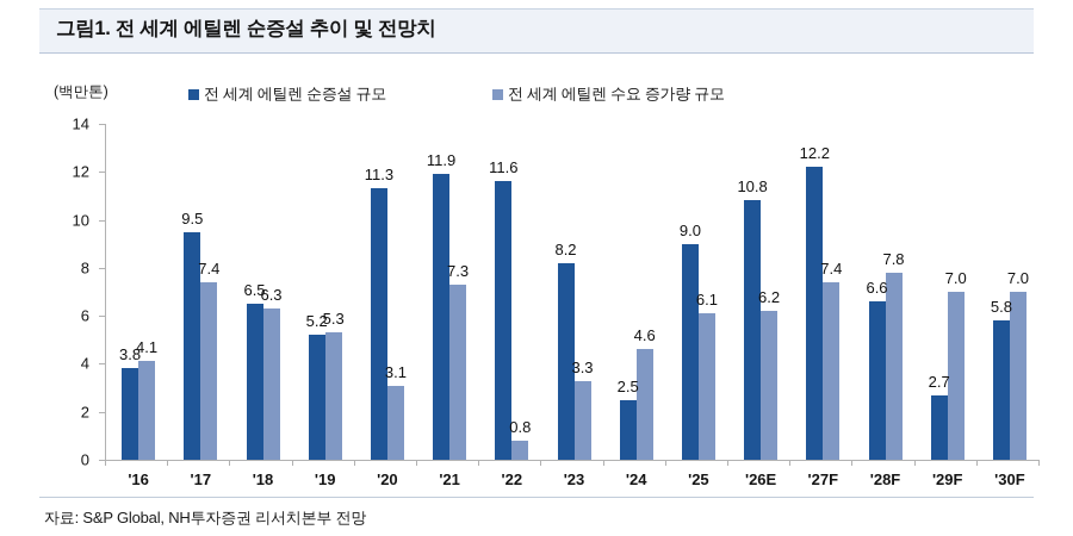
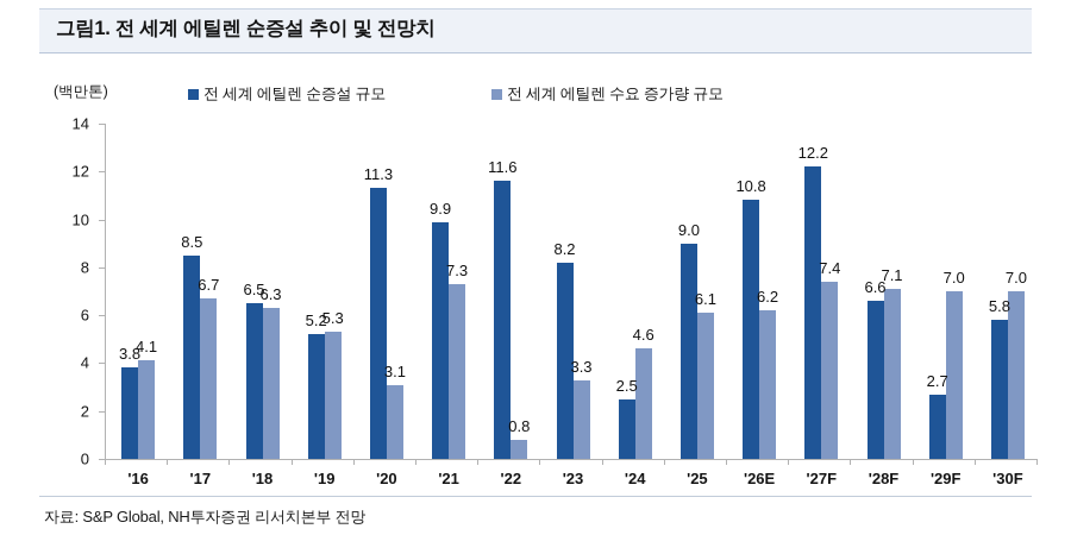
전 세계 에틸렌 순증설 규모/'17: 9.5 -> 8.5
전 세계 에틸렌 수요 증가량 규모/'17: 7.4 -> 6.7
전 세계 에틸렌 순증설 규모/'21: 11.9 -> 9.9
전 세계 에틸렌 수요 증가량 규모/'28F: 7.8 -> 7.1
